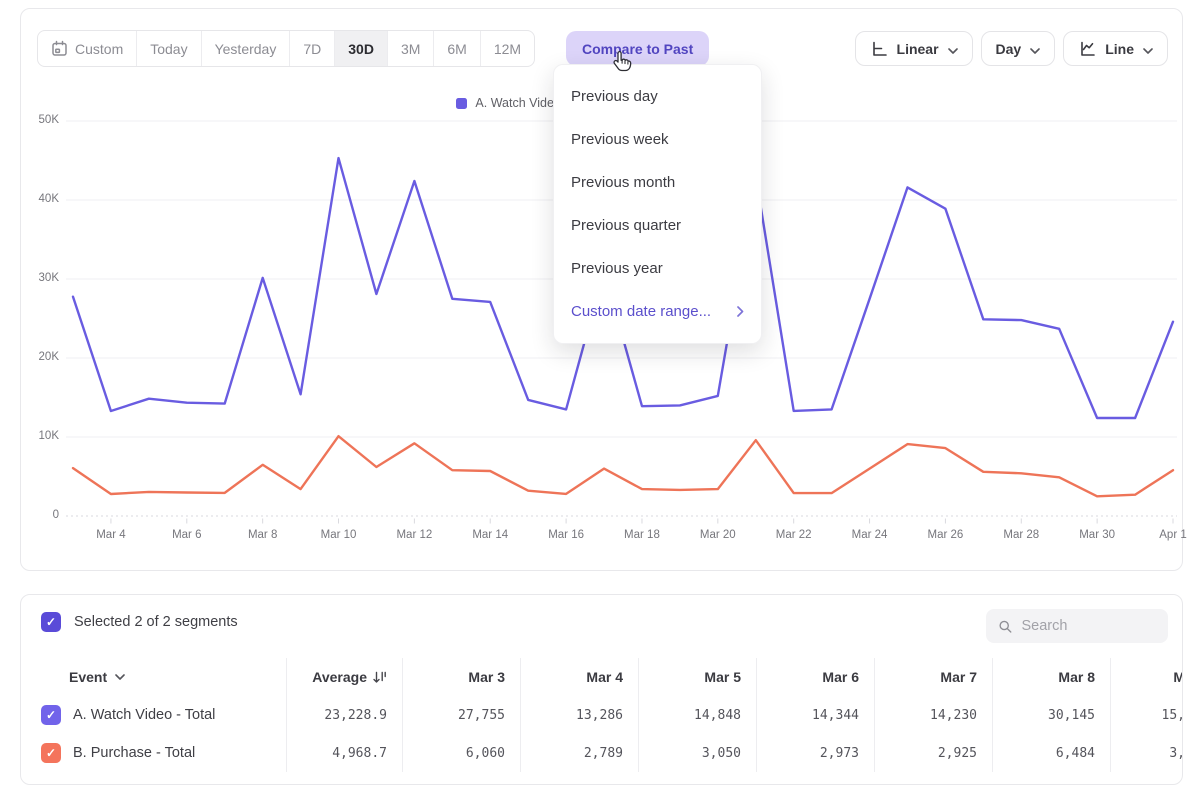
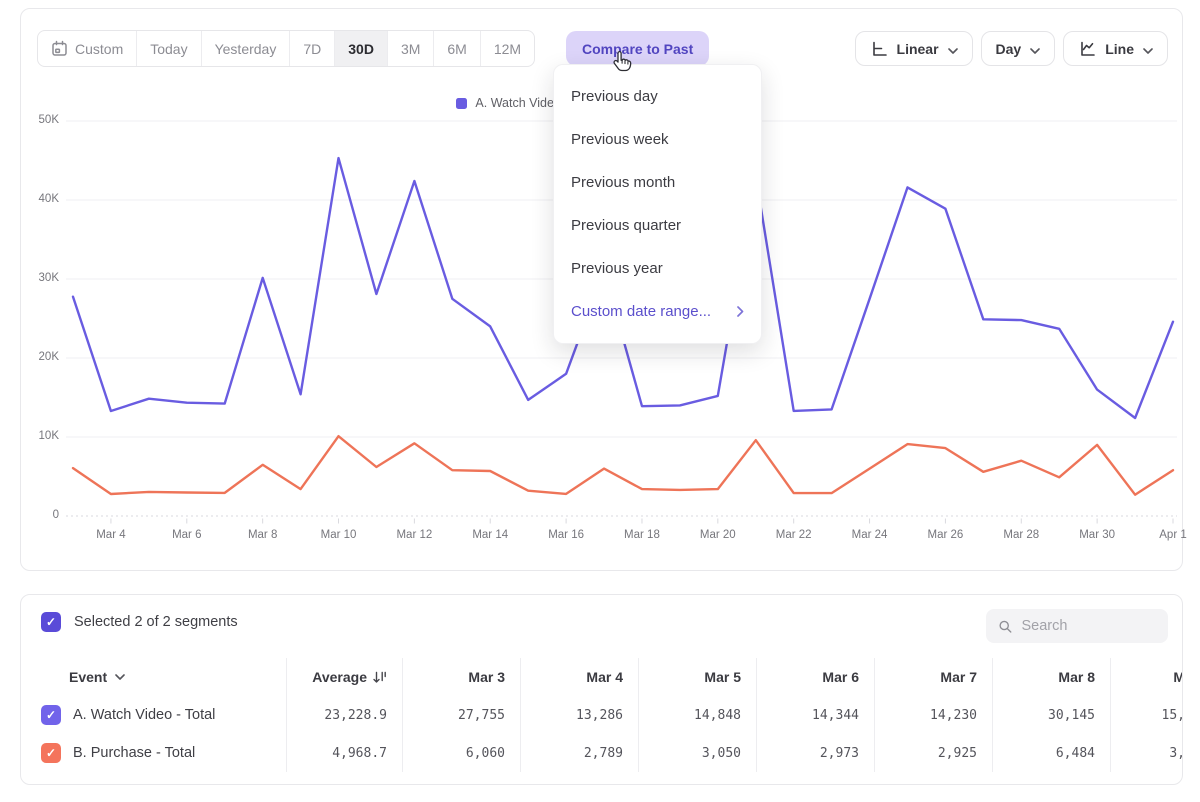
A. Watch Video - Total/Mar 14: 27K -> 24K
A. Watch Video - Total/Mar 16: 14K -> 18K
B. Purchase - Total/Mar 28: 5K -> 7K
A. Watch Video - Total/Mar 30: 12K -> 16K
B. Purchase - Total/Mar 30: 2K -> 9K
